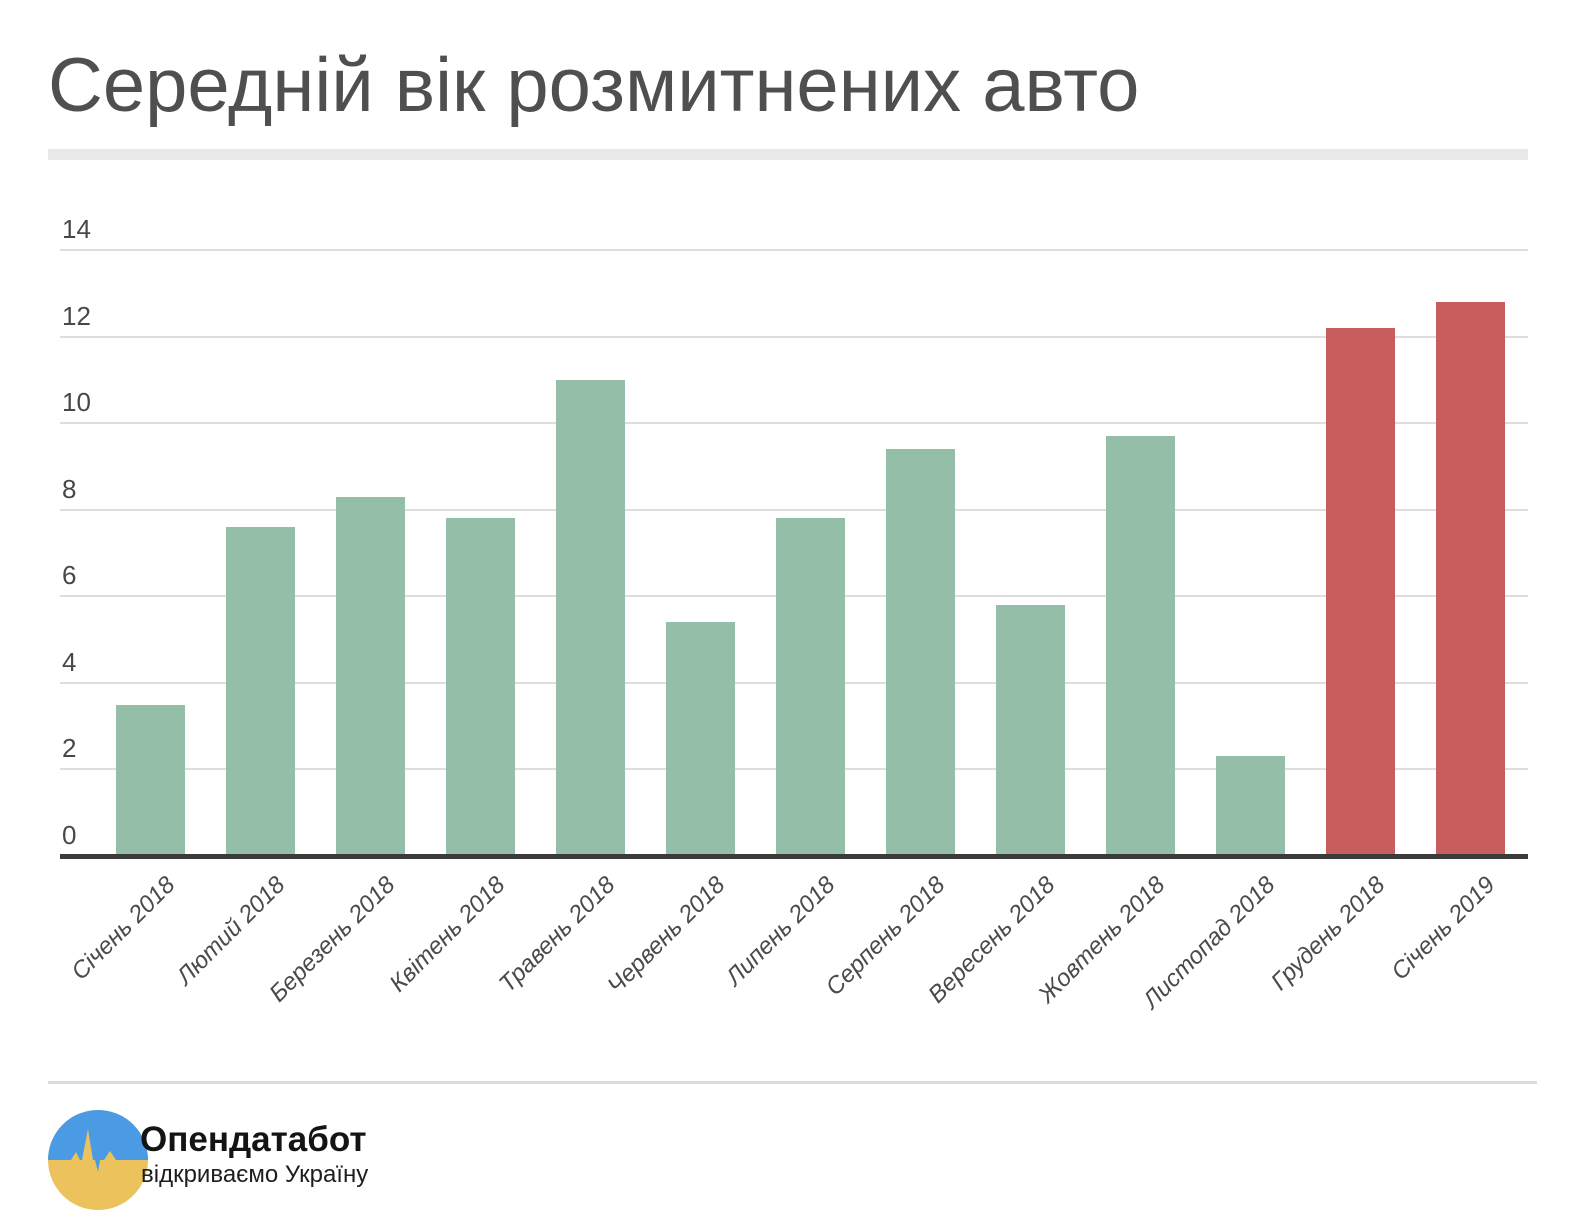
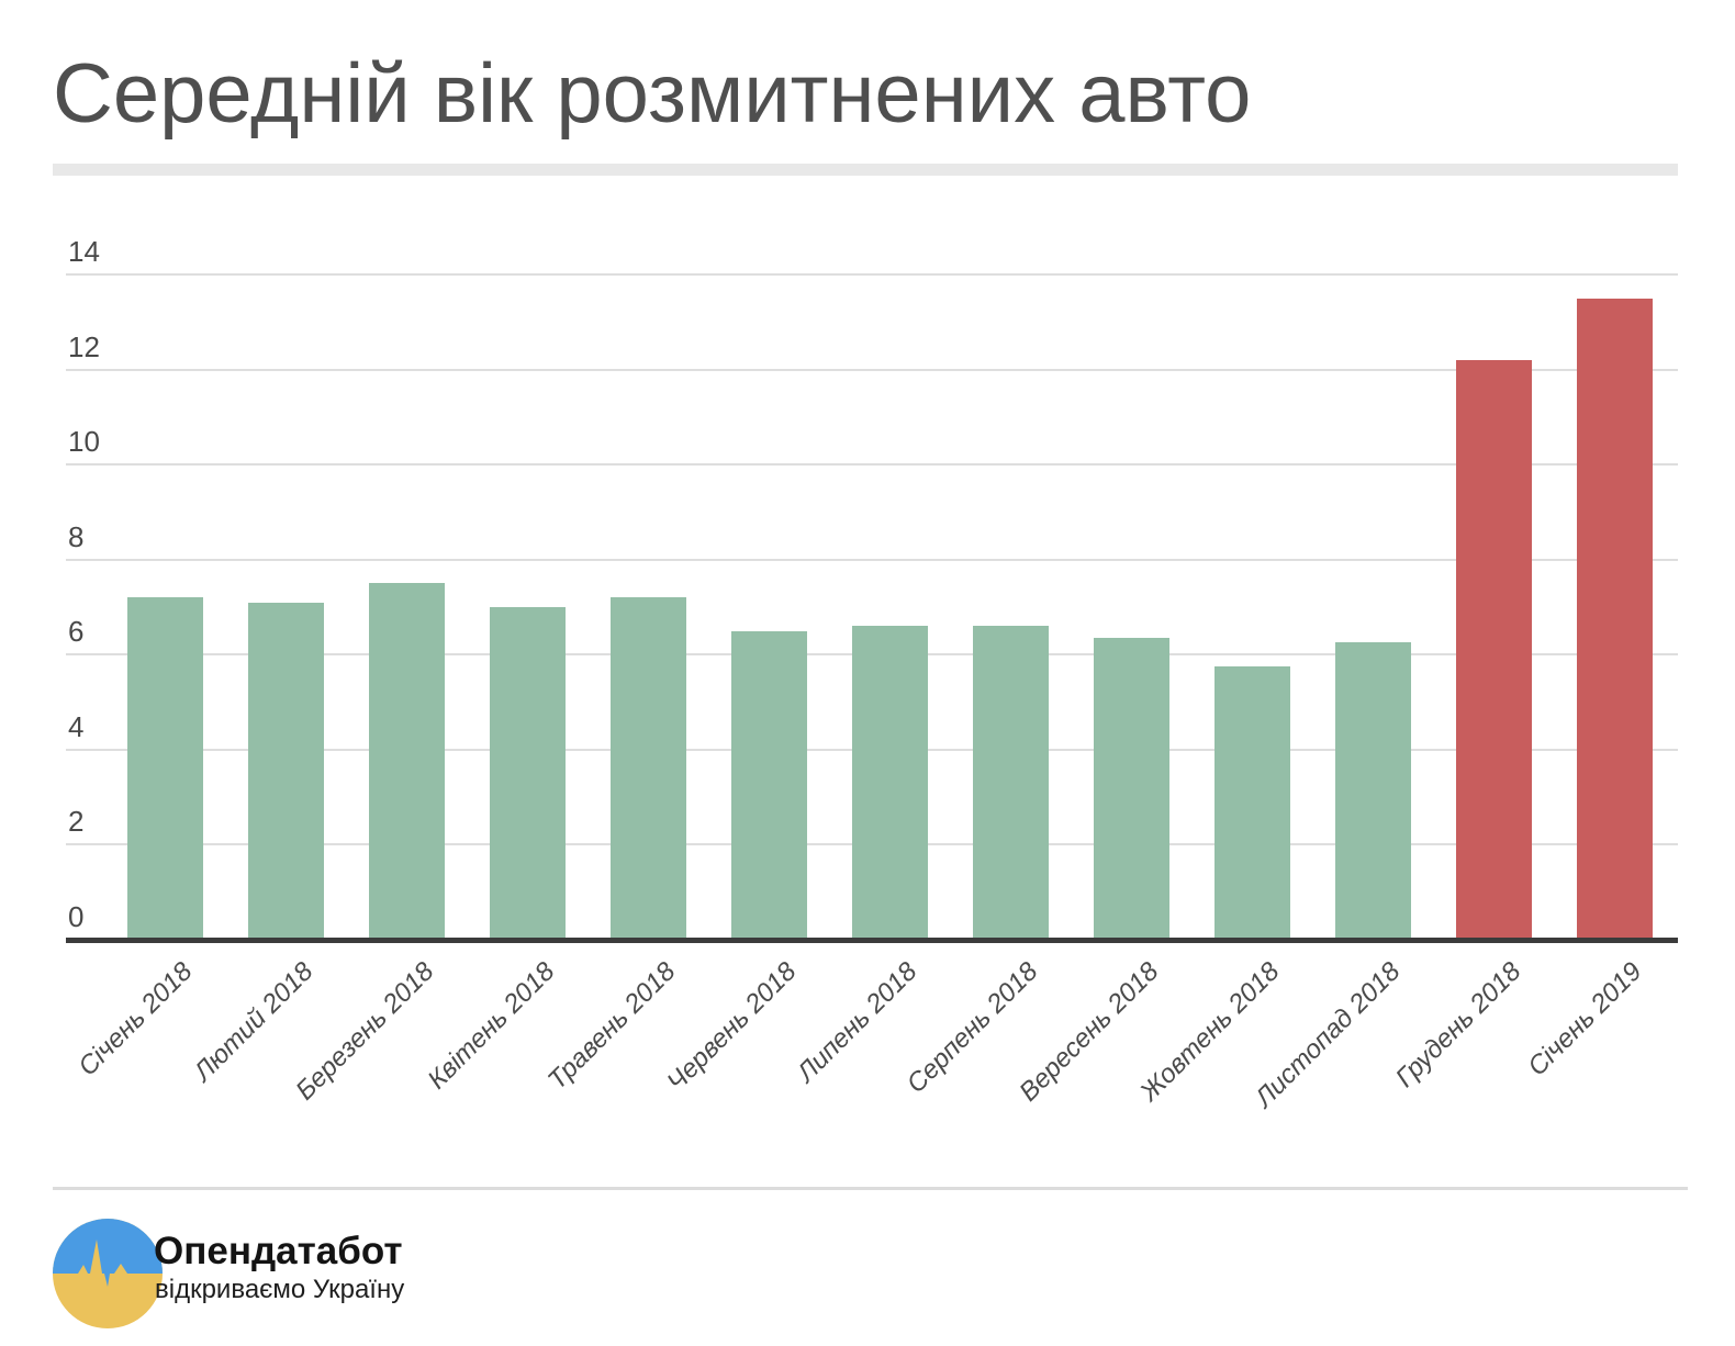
Січень 2018: 3.5 -> 7.2
Лютий 2018: 7.6 -> 7.1
Березень 2018: 8.3 -> 7.5
Квітень 2018: 7.8 -> 7.0
Травень 2018: 11.0 -> 7.2
Червень 2018: 5.4 -> 6.5
Липень 2018: 7.8 -> 6.6
Серпень 2018: 9.4 -> 6.6
Вересень 2018: 5.8 -> 6.3
Жовтень 2018: 9.7 -> 5.8
Листопад 2018: 2.3 -> 6.2
Січень 2019: 12.8 -> 13.5
